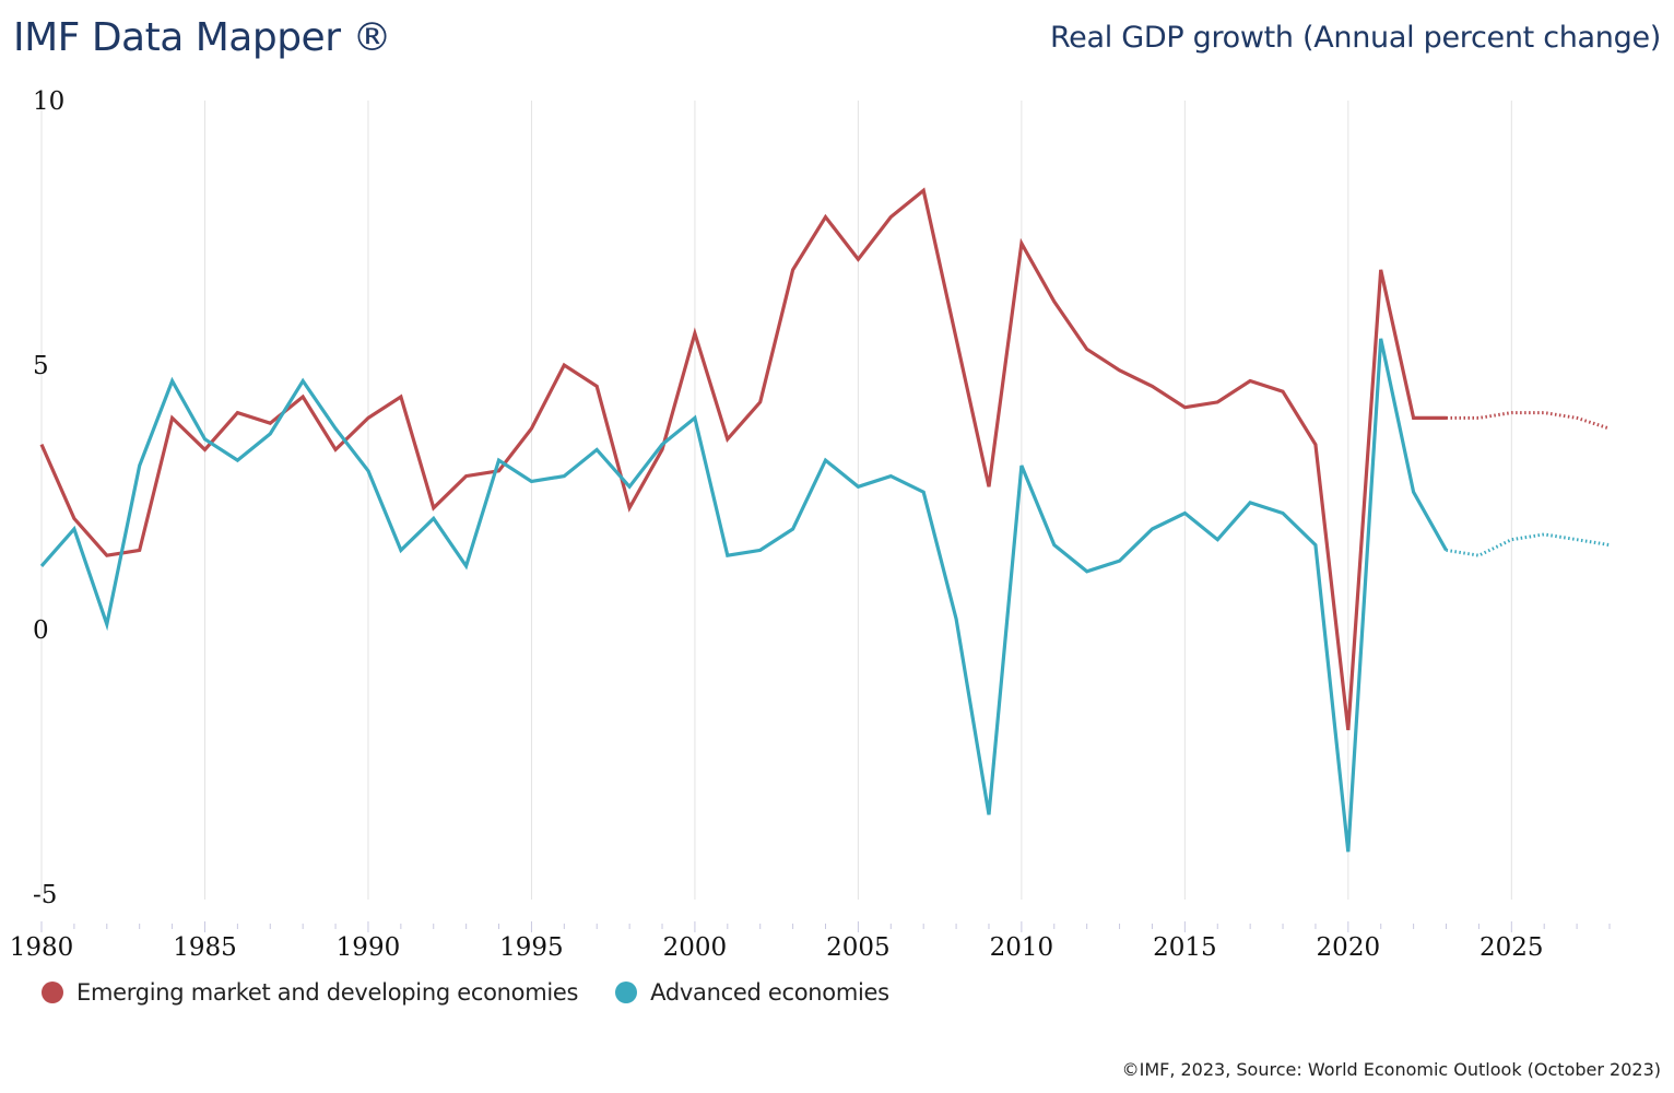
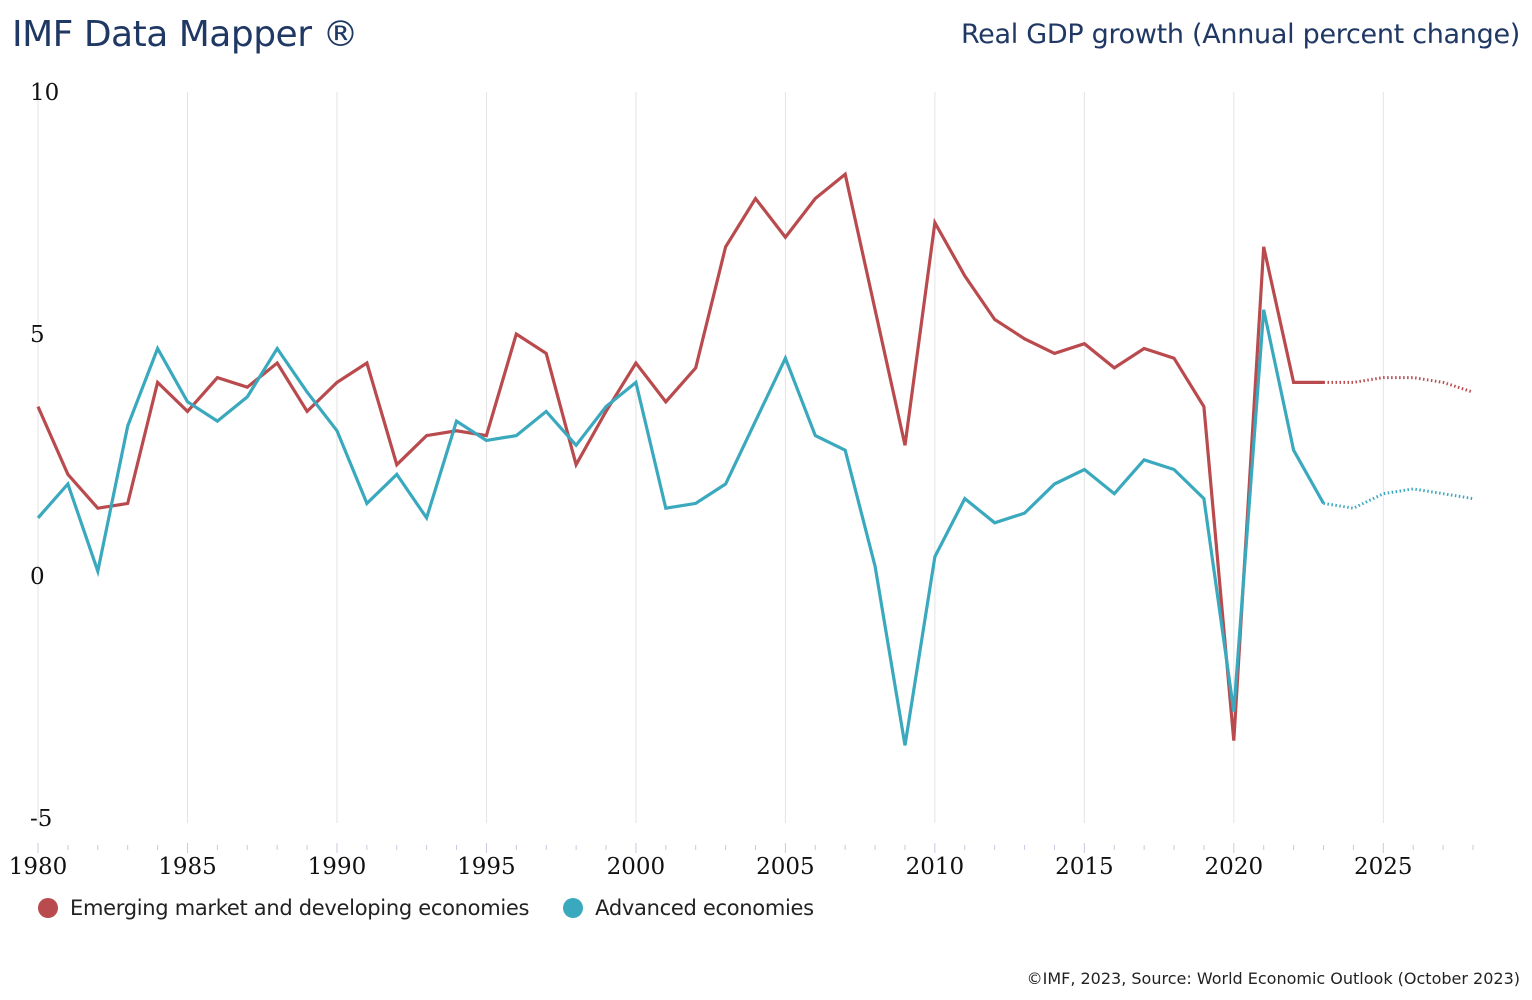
Emerging market and developing economies/1995: 3.8 -> 2.9
Emerging market and developing economies/2000: 5.6 -> 4.4
Advanced economies/2005: 2.7 -> 4.5
Advanced economies/2010: 3.1 -> 0.4
Emerging market and developing economies/2015: 4.2 -> 4.8
Emerging market and developing economies/2020: -1.9 -> -3.4
Advanced economies/2020: -4.2 -> -2.8
